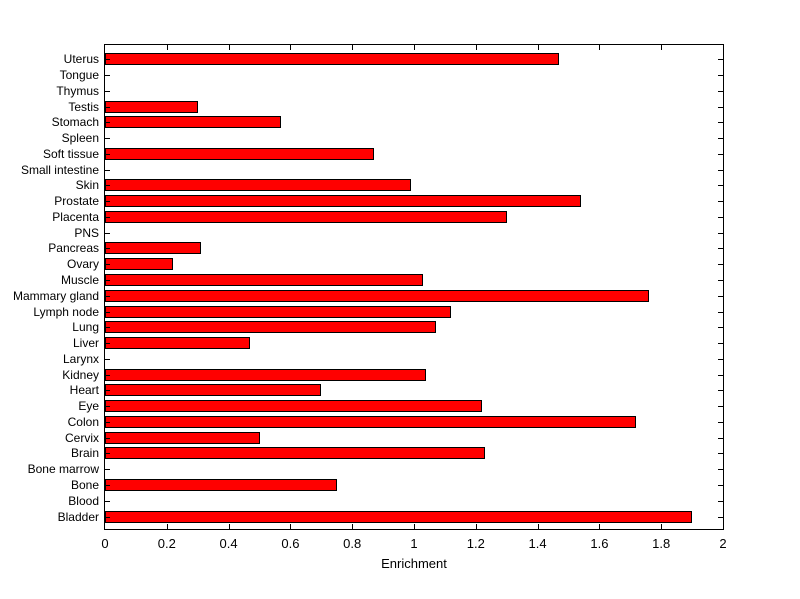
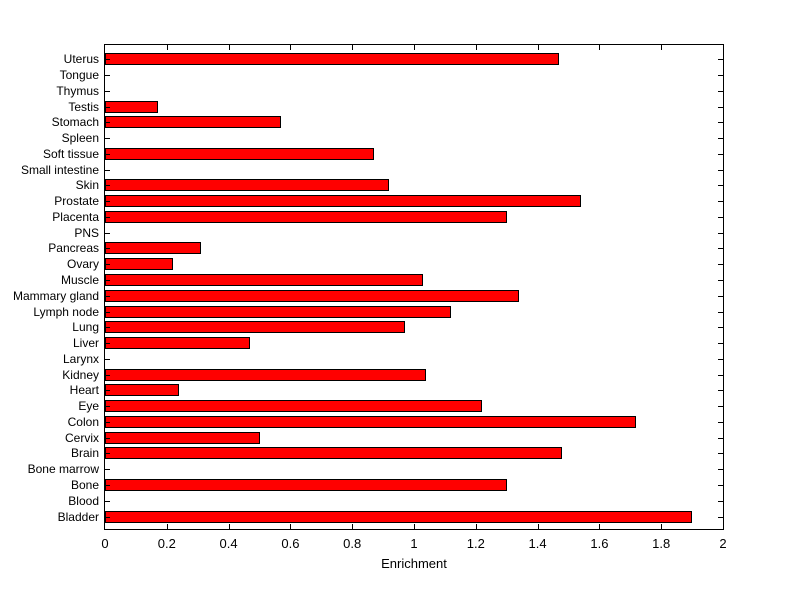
Testis: 0.30 -> 0.17
Skin: 0.99 -> 0.92
Mammary gland: 1.76 -> 1.34
Lung: 1.07 -> 0.97
Heart: 0.70 -> 0.24
Brain: 1.23 -> 1.48
Bone: 0.75 -> 1.30
